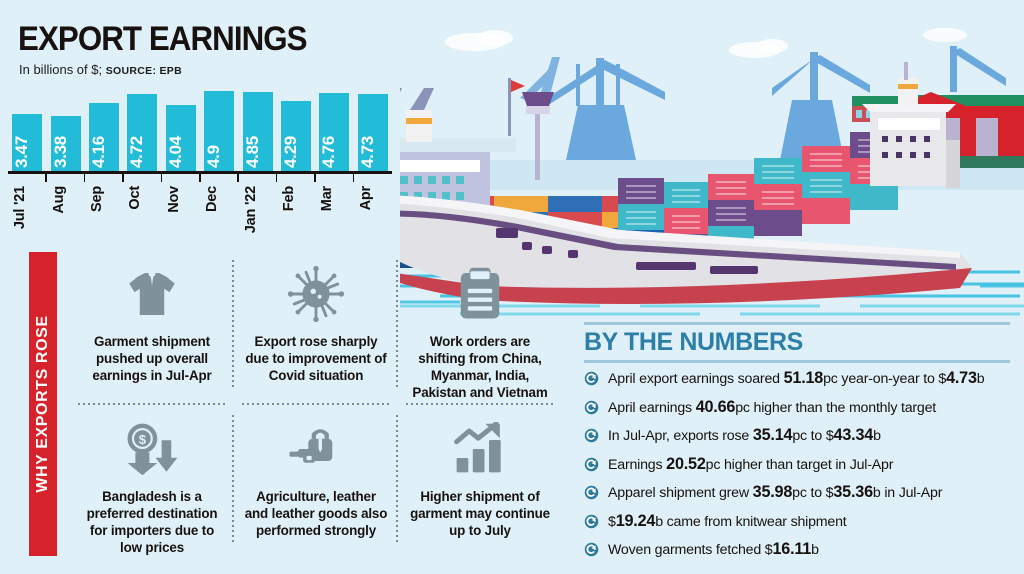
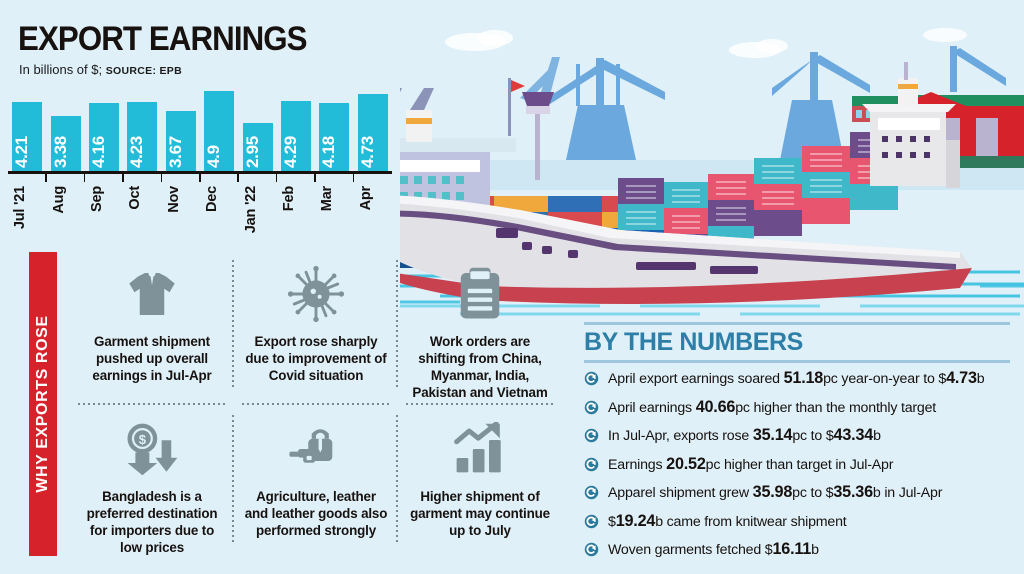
Jul '21: 3.47 -> 4.21
Oct: 4.72 -> 4.23
Nov: 4.04 -> 3.67
Jan '22: 4.85 -> 2.95
Mar: 4.76 -> 4.18
